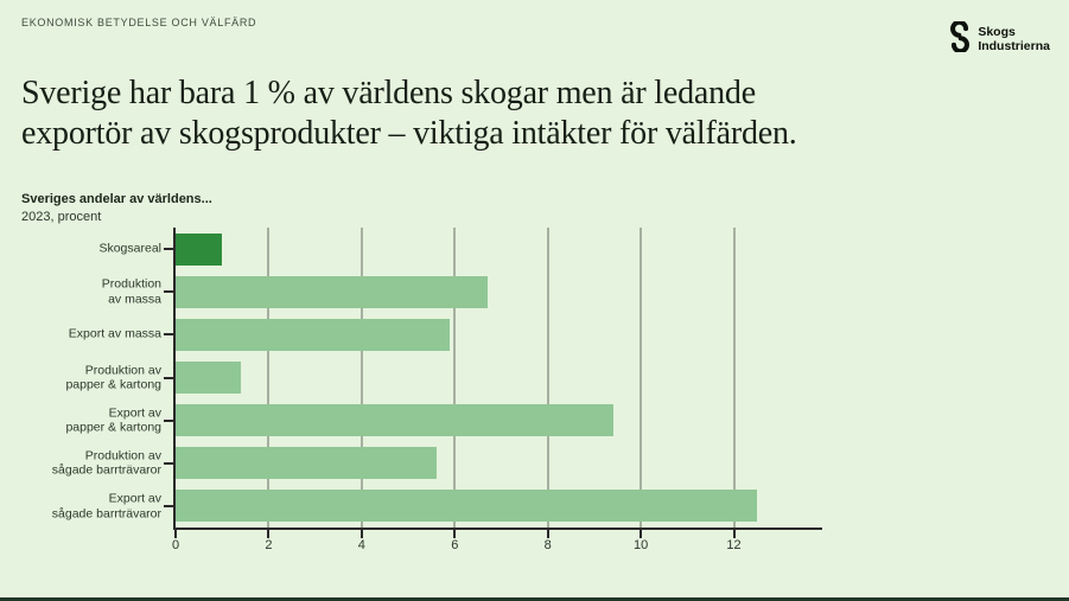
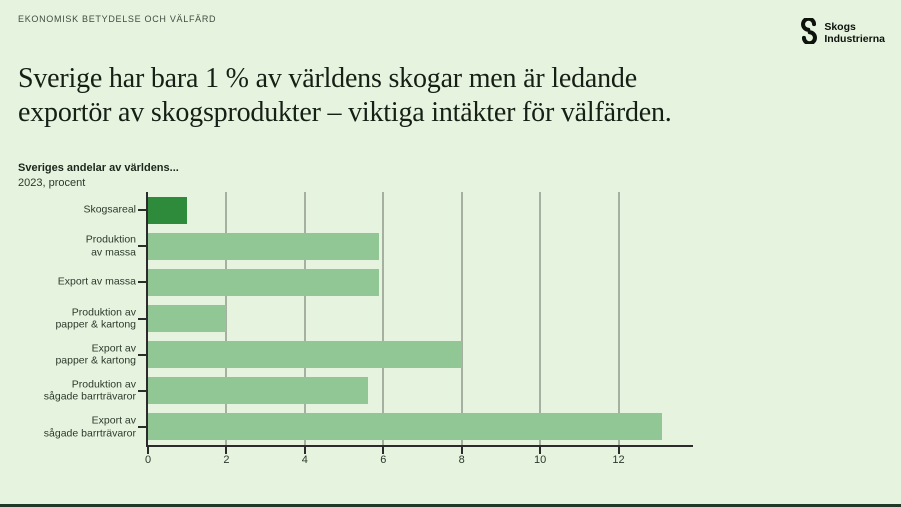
Produktion av massa: 6.7 -> 5.9
Produktion av papper & kartong: 1.4 -> 2.0
Export av papper & kartong: 9.4 -> 8.0
Export av sågade barrträvaror: 12.5 -> 13.1
